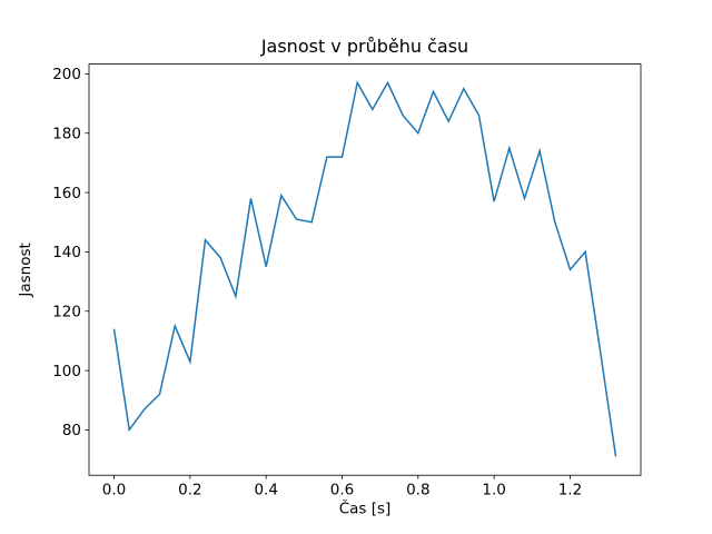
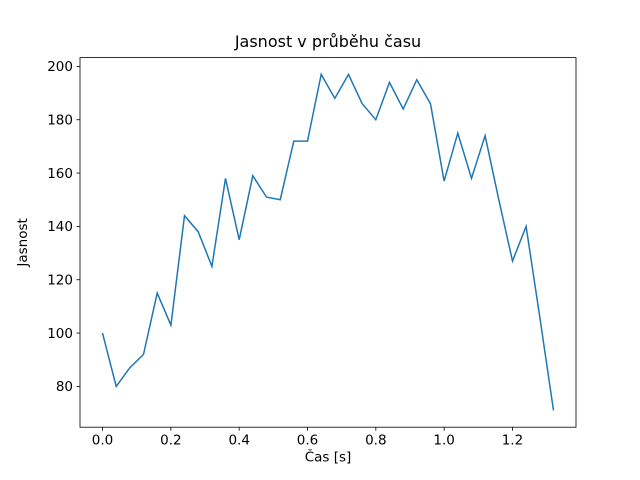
0.0: 114 -> 100
1.2: 134 -> 127
